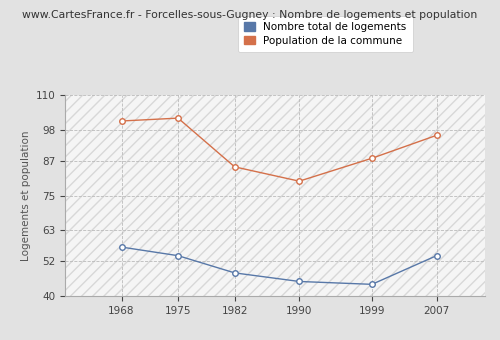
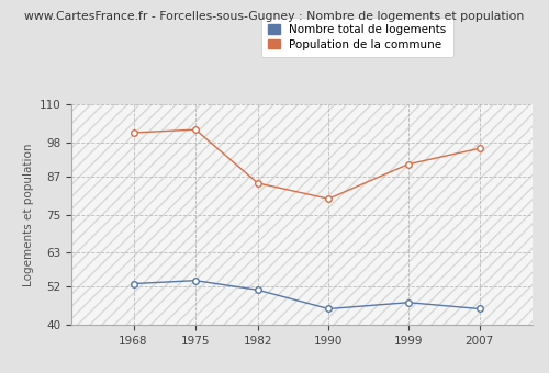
Nombre total de logements/1968: 57 -> 53
Nombre total de logements/1982: 48 -> 51
Nombre total de logements/1999: 44 -> 47
Population de la commune/1999: 88 -> 91
Nombre total de logements/2007: 54 -> 45
